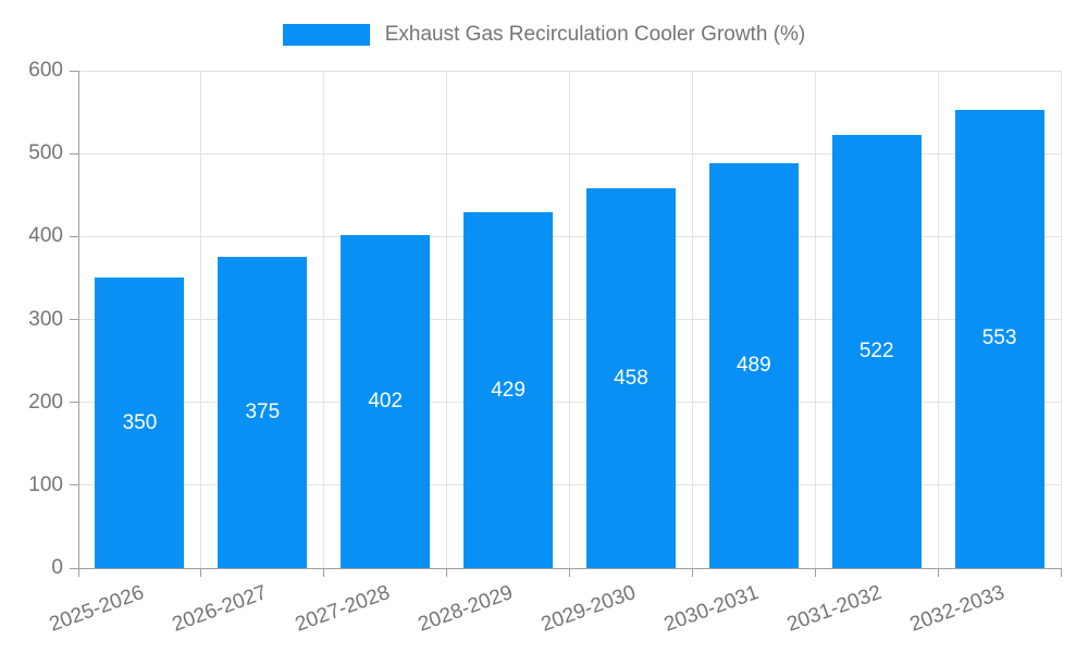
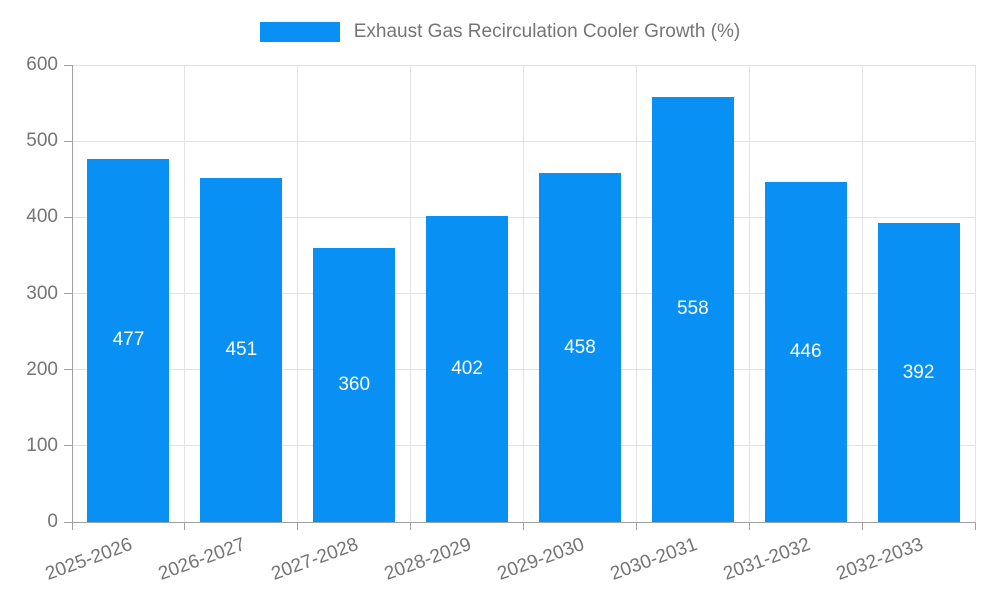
2025-2026: 350 -> 477
2026-2027: 375 -> 451
2027-2028: 402 -> 360
2028-2029: 429 -> 402
2030-2031: 489 -> 558
2031-2032: 522 -> 446
2032-2033: 553 -> 392
